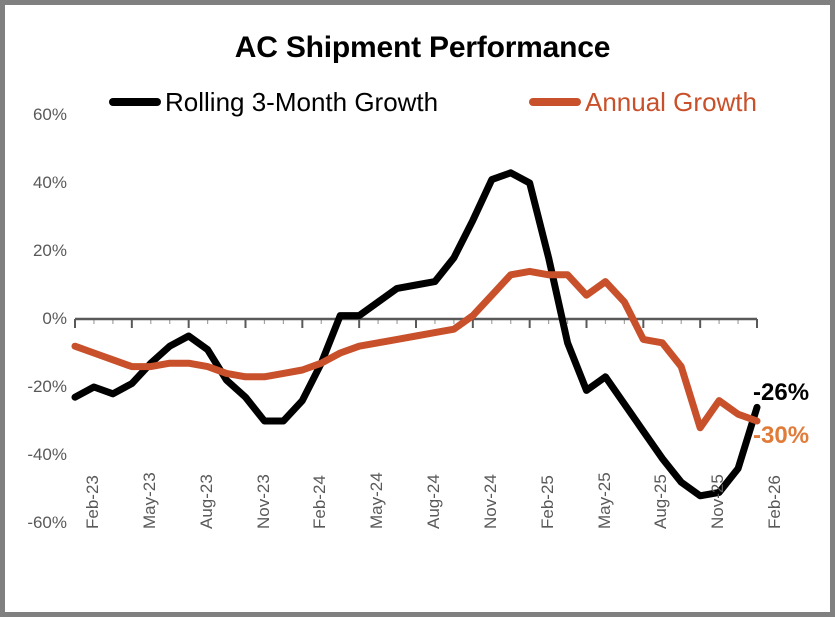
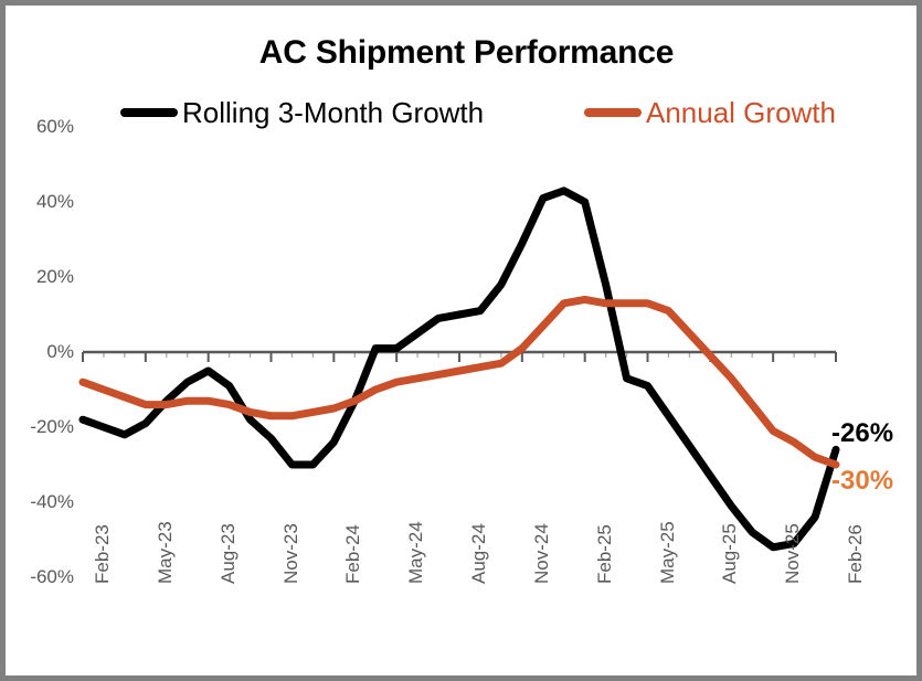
Rolling 3-Month Growth/Feb-23: -23% -> -18%
Rolling 3-Month Growth/May-25: -21% -> -9%
Annual Growth/May-25: 7% -> 13%
Annual Growth/Aug-25: -6% -> -1%
Annual Growth/Nov-25: -32% -> -21%
